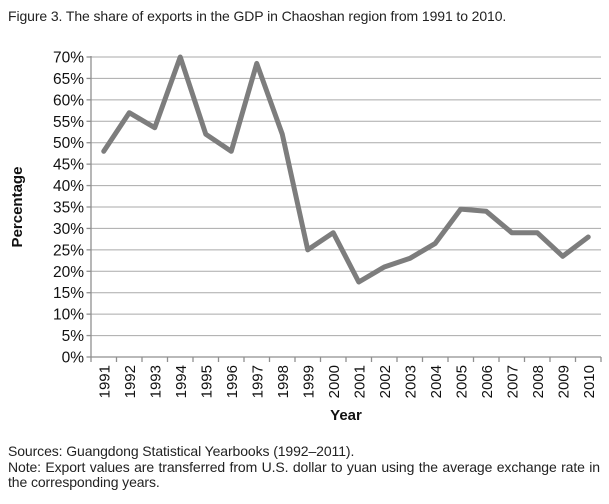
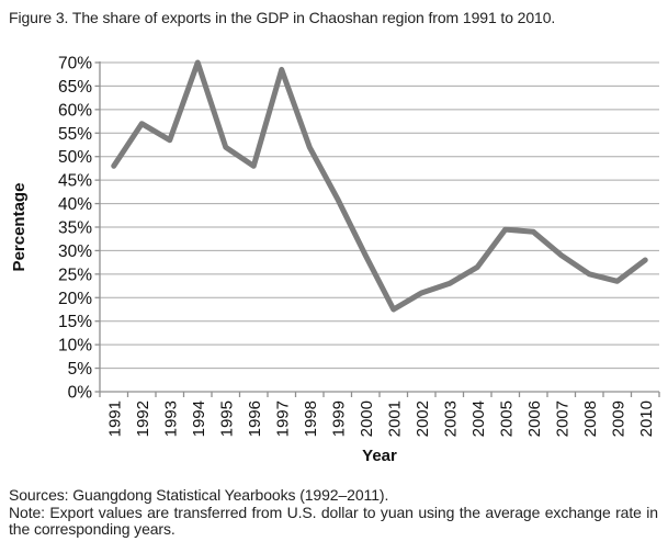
1999: 25% -> 41%
2008: 29% -> 25%
